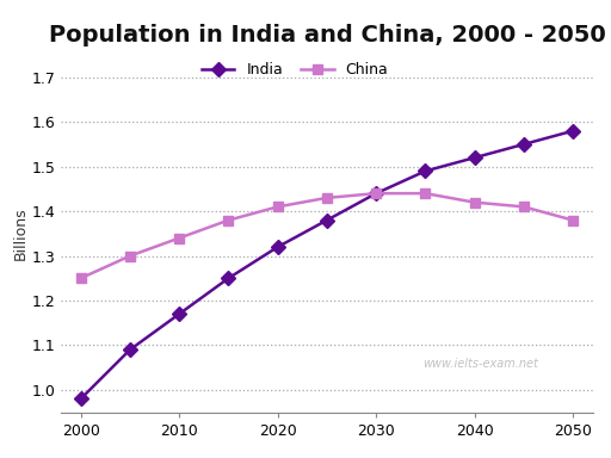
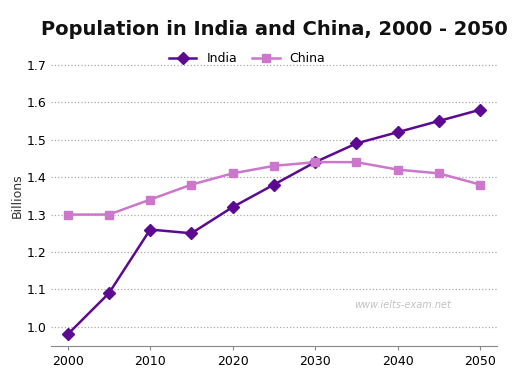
China/2000: 1.25 -> 1.30
India/2010: 1.17 -> 1.26
